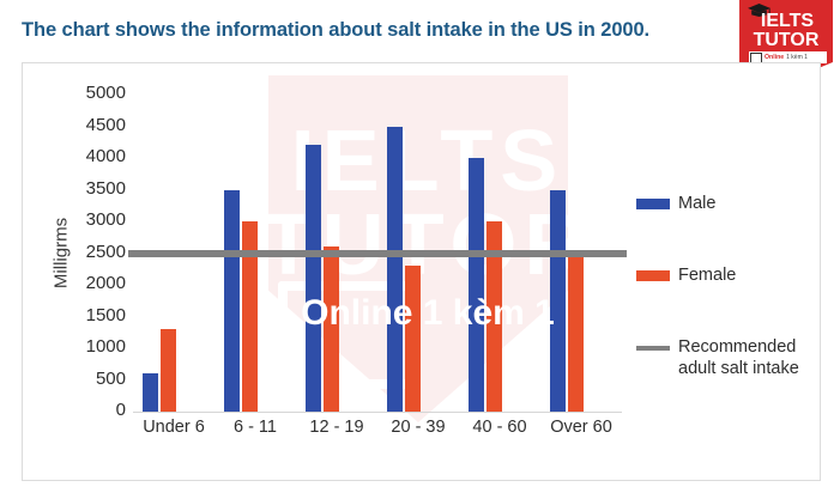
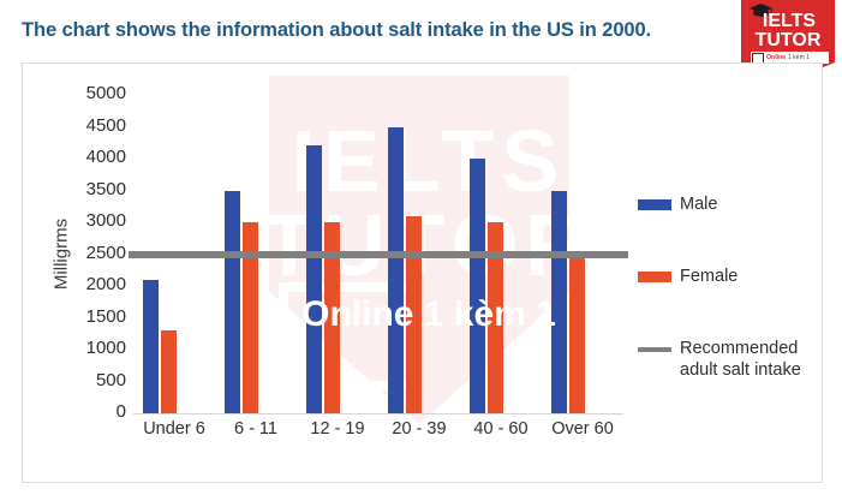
Male/Under 6: 600 -> 2100
Female/12 - 19: 2600 -> 3000
Female/20 - 39: 2300 -> 3100
